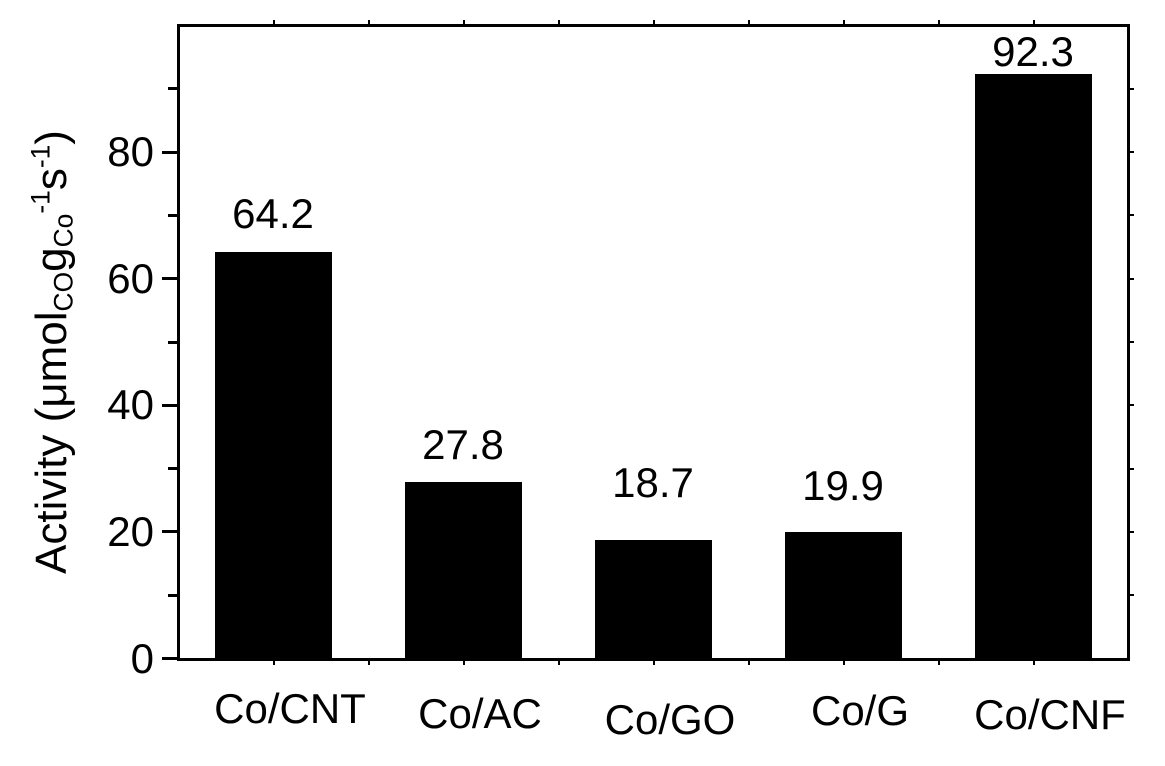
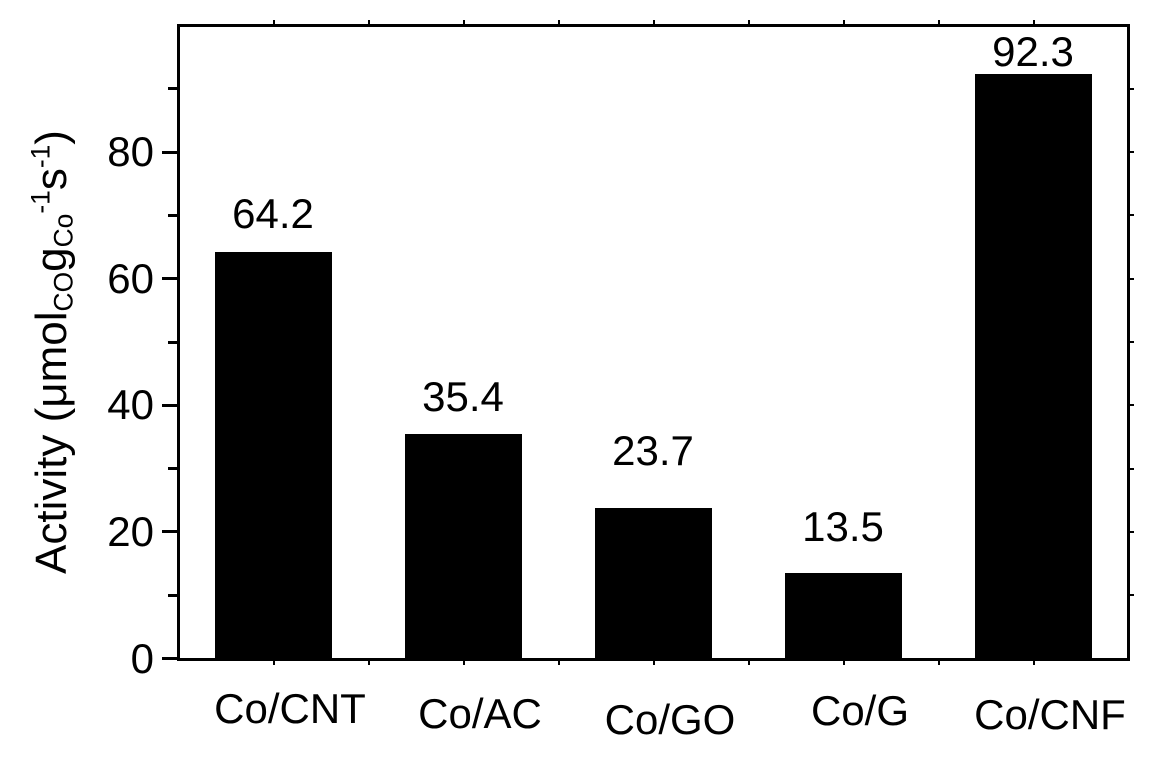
Co/AC: 27.8 -> 35.4
Co/GO: 18.7 -> 23.7
Co/G: 19.9 -> 13.5
